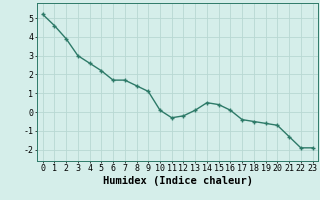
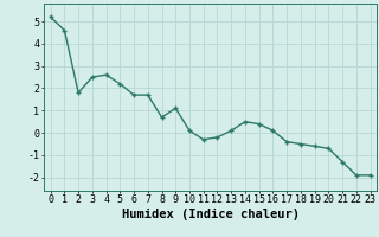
2: 3.9 -> 1.8
3: 3.0 -> 2.5
8: 1.4 -> 0.7
